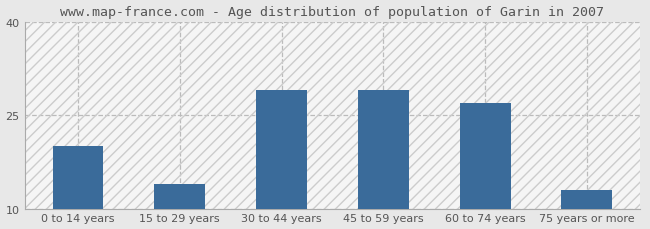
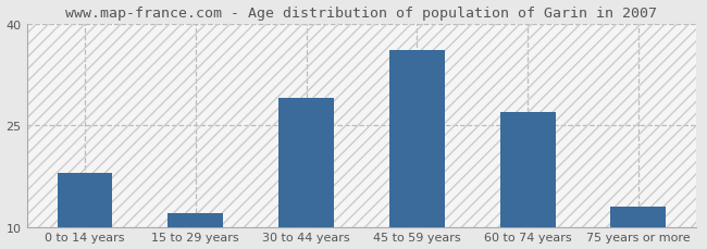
0 to 14 years: 20 -> 18
15 to 29 years: 14 -> 12
45 to 59 years: 29 -> 36
